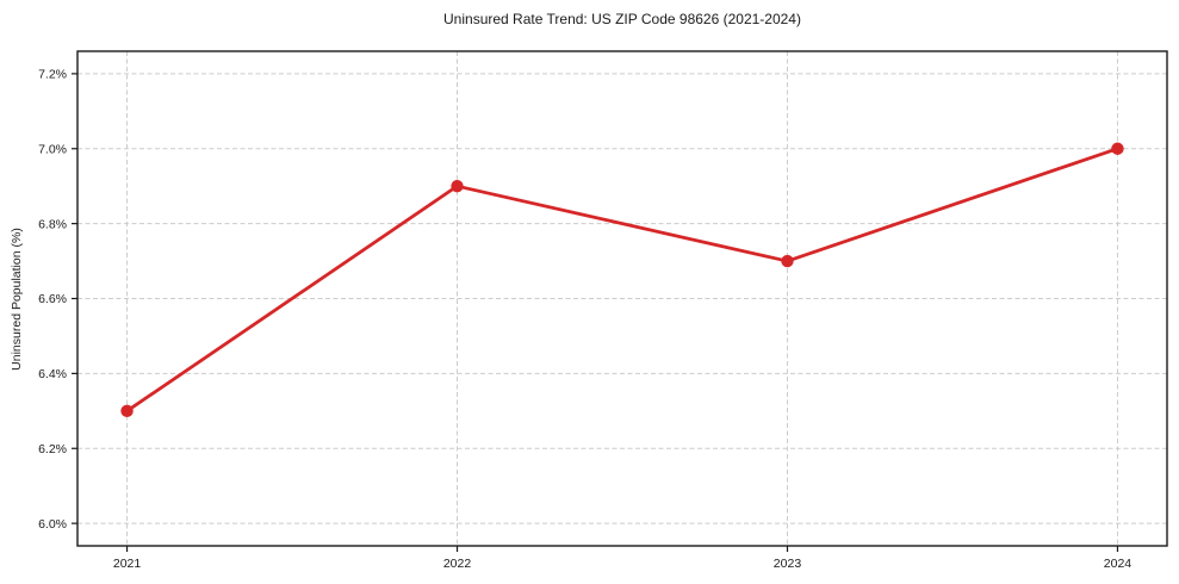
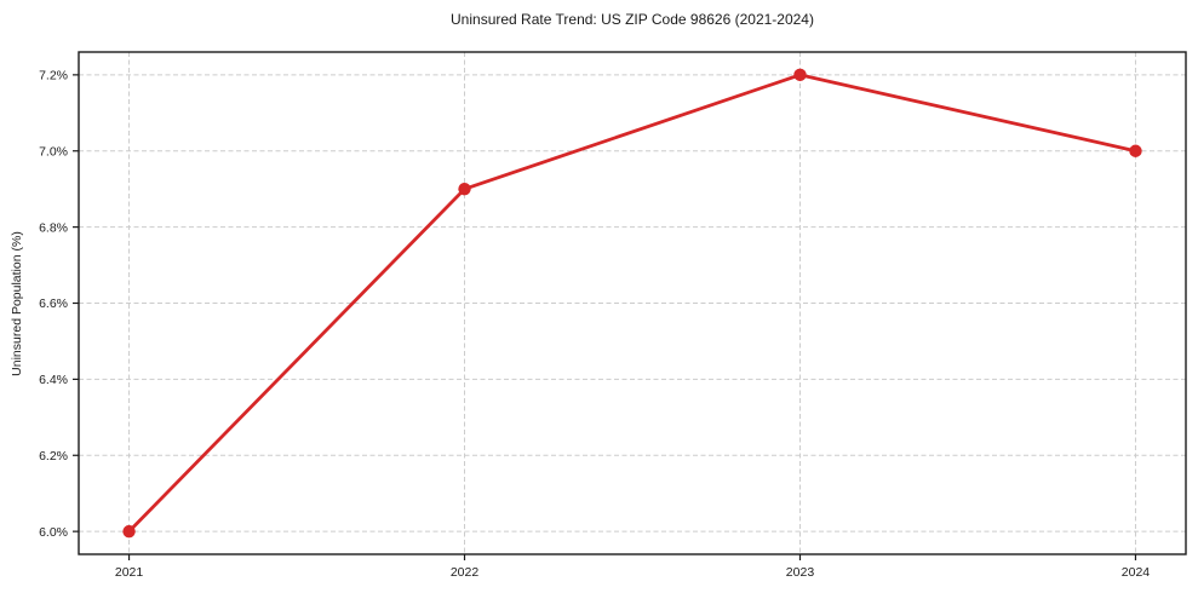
2021: 6.3% -> 6.0%
2023: 6.7% -> 7.2%
